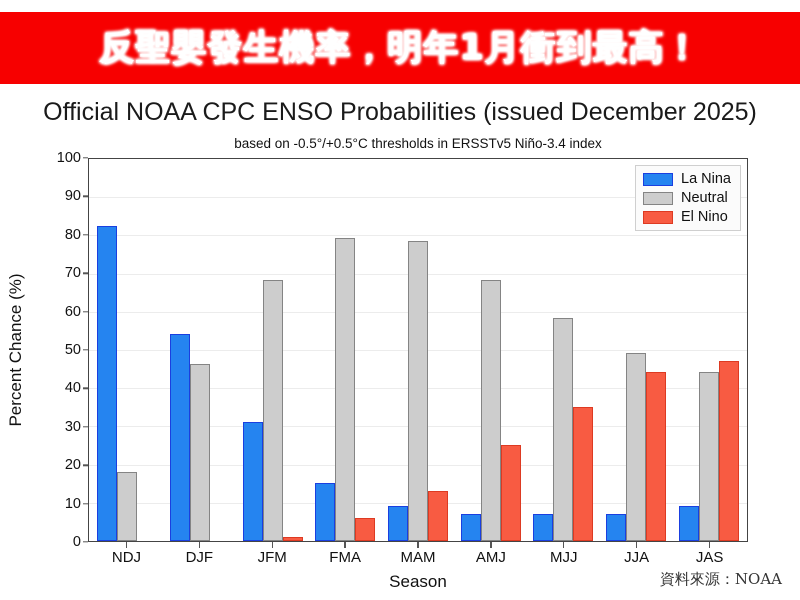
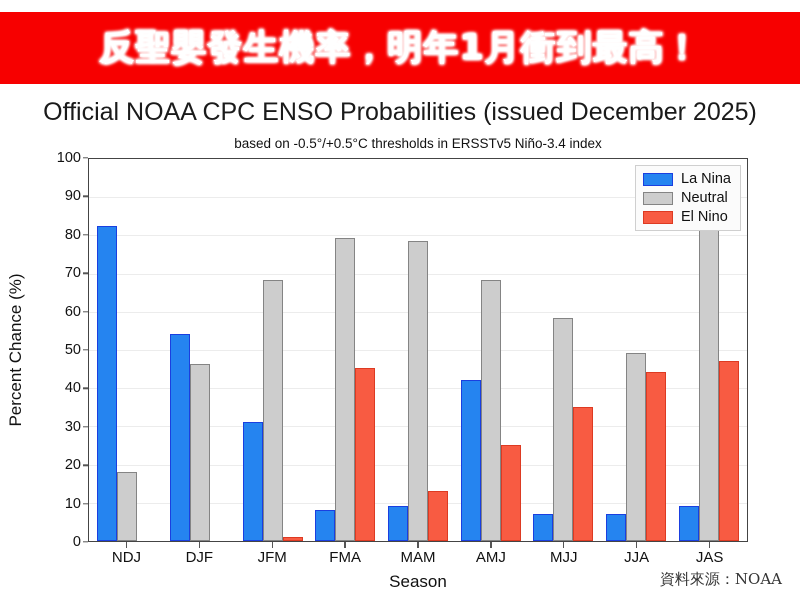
La Nina/FMA: 15 -> 8
El Nino/FMA: 6 -> 45
La Nina/AMJ: 7 -> 42
Neutral/JAS: 44 -> 83
